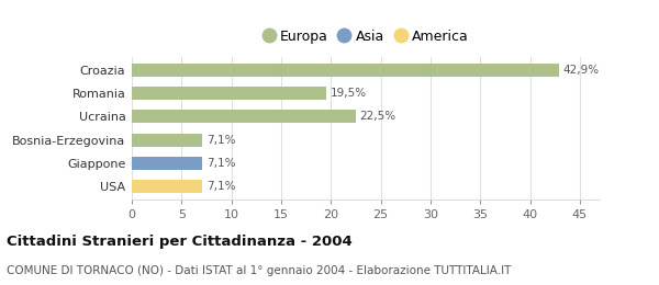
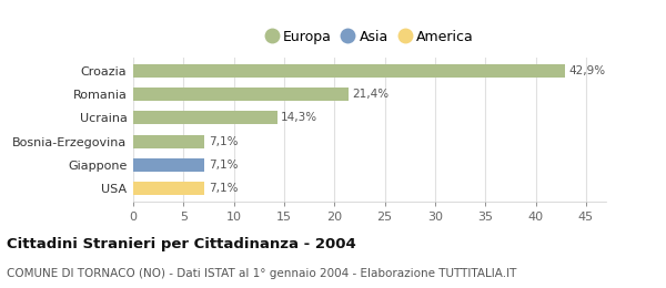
Romania: 19,5% -> 21,4%
Ucraina: 22,5% -> 14,3%
